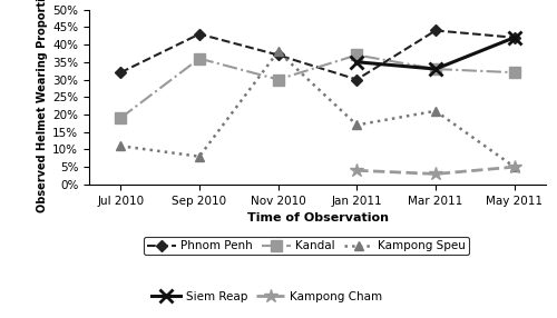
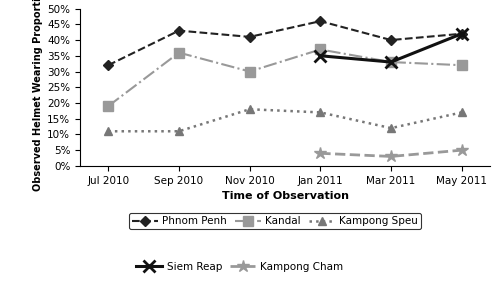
Kampong Speu/Sep 2010: 8% -> 11%
Phnom Penh/Nov 2010: 37% -> 41%
Kampong Speu/Nov 2010: 38% -> 18%
Phnom Penh/Jan 2011: 30% -> 46%
Phnom Penh/Mar 2011: 44% -> 40%
Kampong Speu/Mar 2011: 21% -> 12%
Kampong Speu/May 2011: 5% -> 17%
